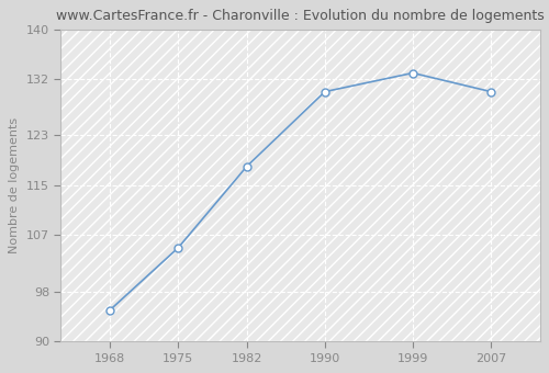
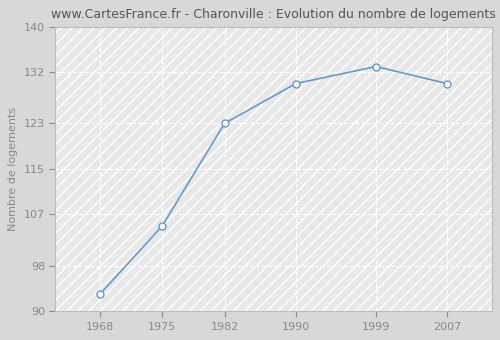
1968: 95 -> 93
1982: 118 -> 123
